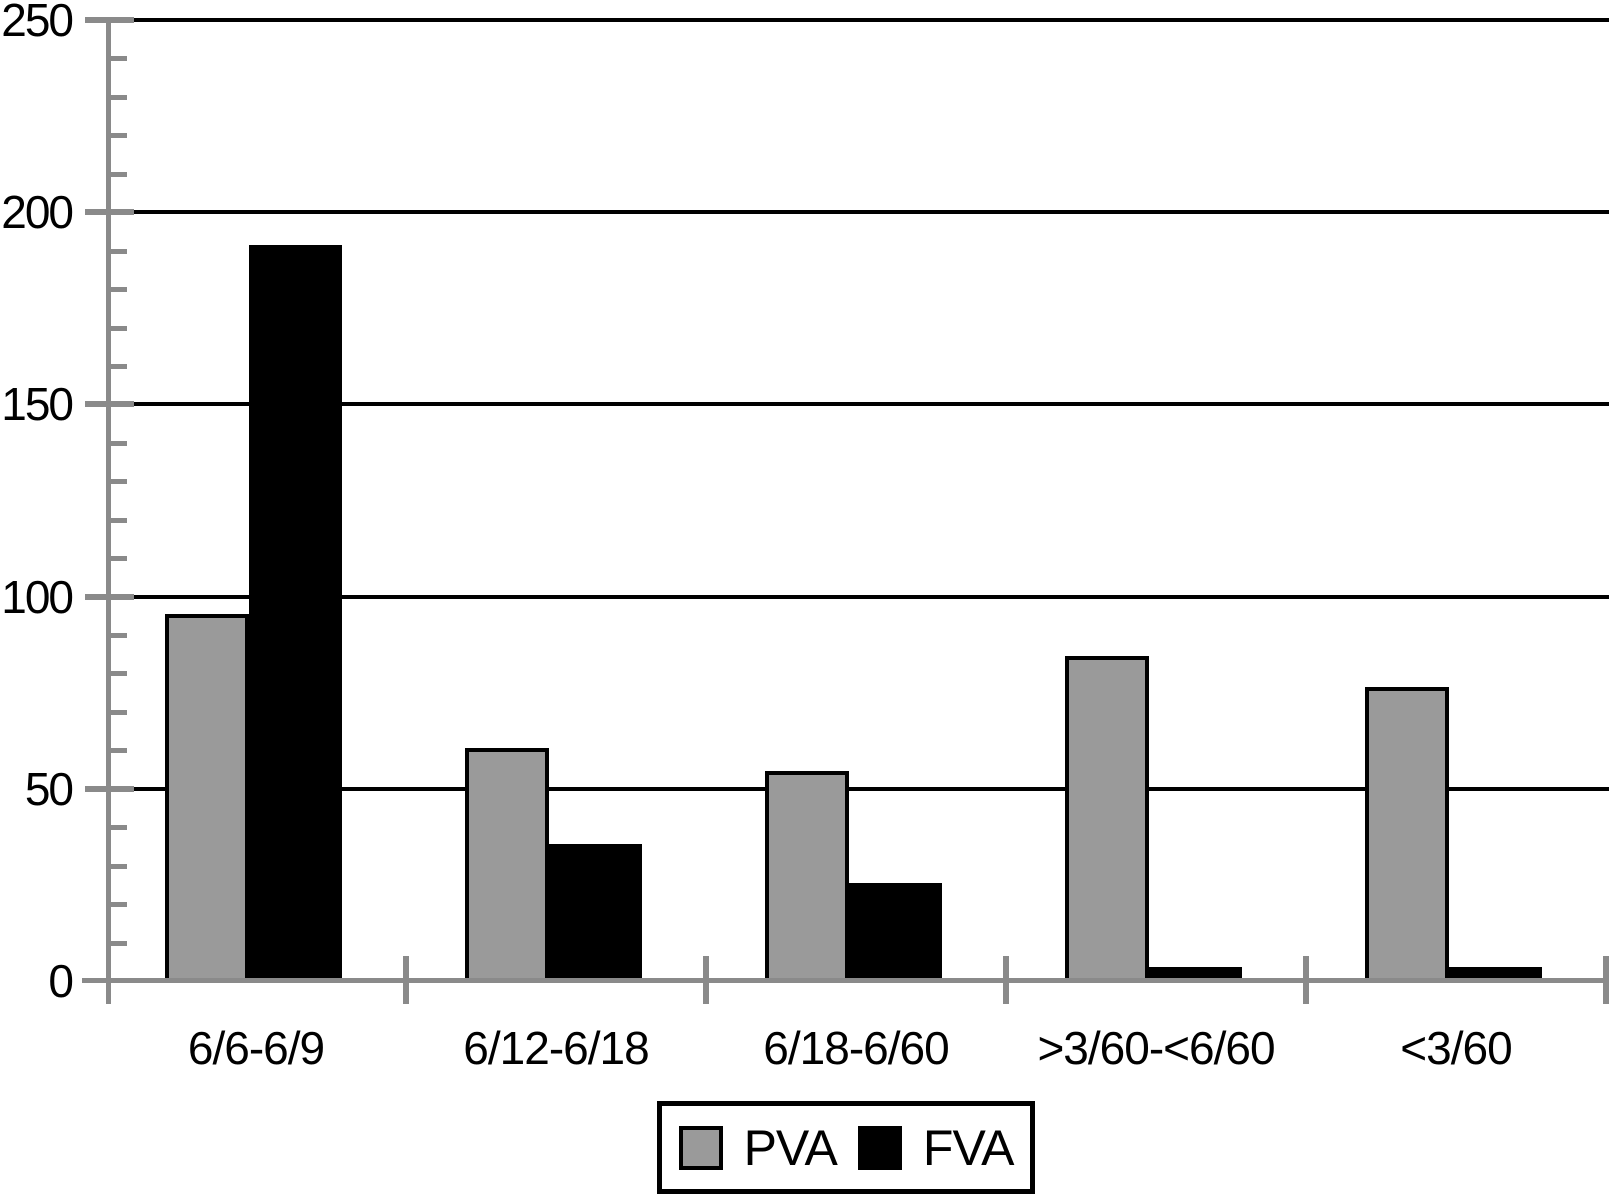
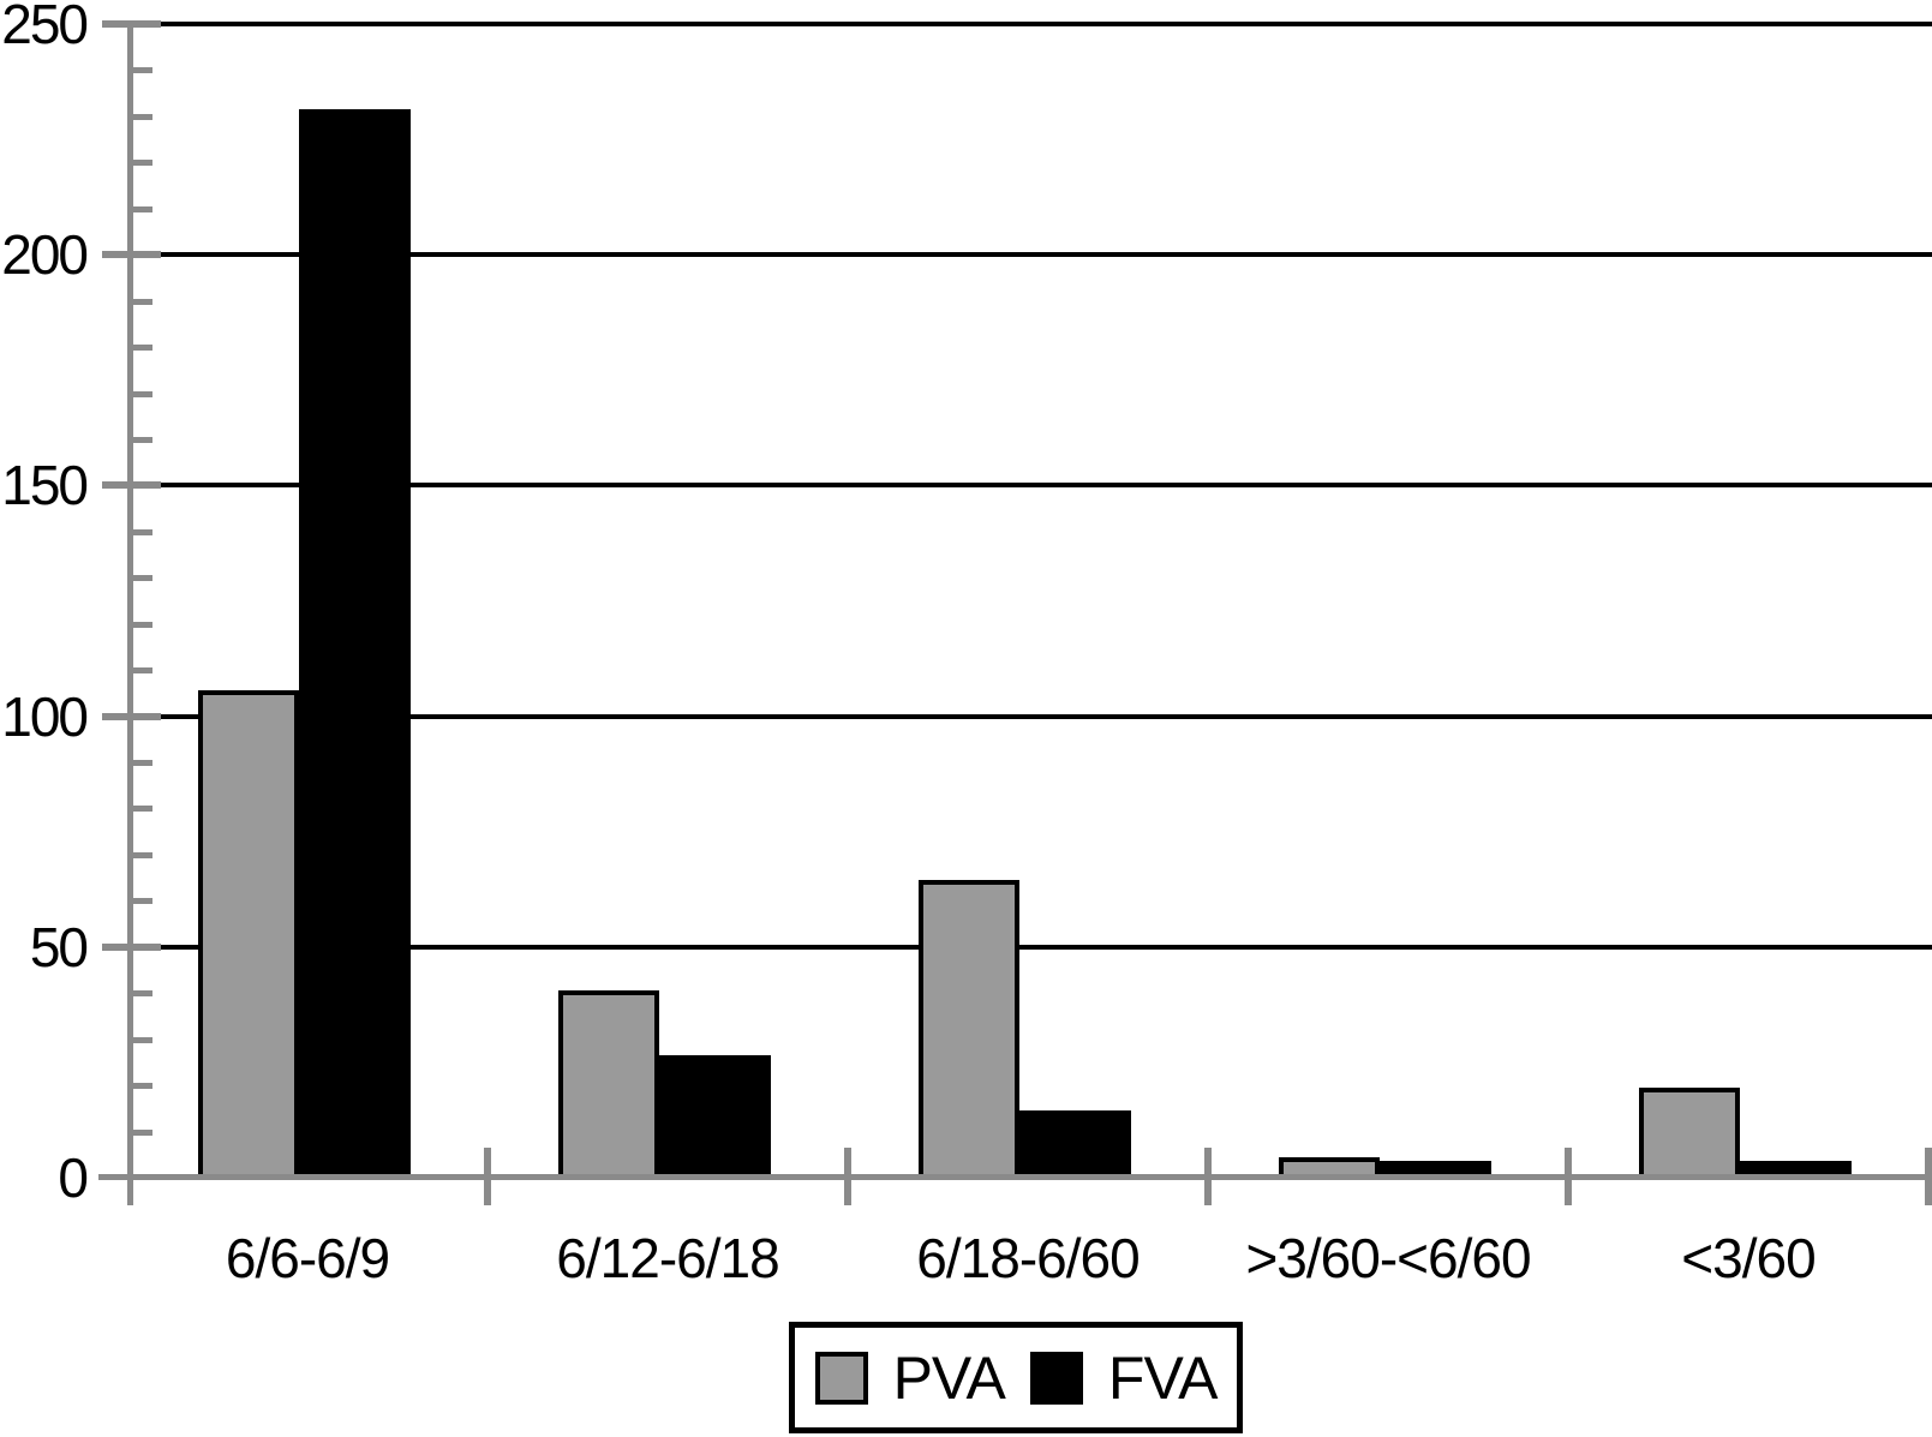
PVA/6/6-6/9: 95 -> 105
FVA/6/6-6/9: 191 -> 231
PVA/6/12-6/18: 60 -> 40
FVA/6/12-6/18: 35 -> 26
PVA/6/18-6/60: 54 -> 64
FVA/6/18-6/60: 25 -> 14
PVA/>3/60-<6/60: 84 -> 4
PVA/<3/60: 76 -> 19
